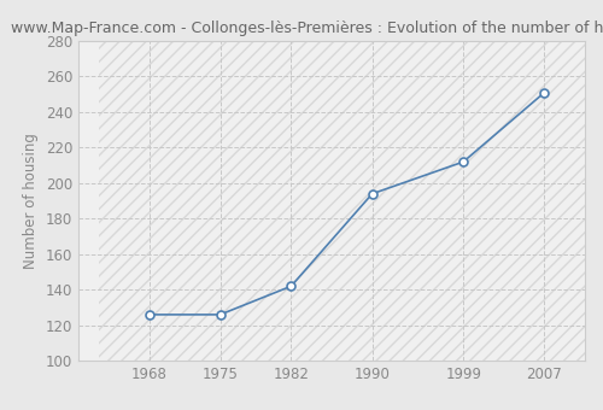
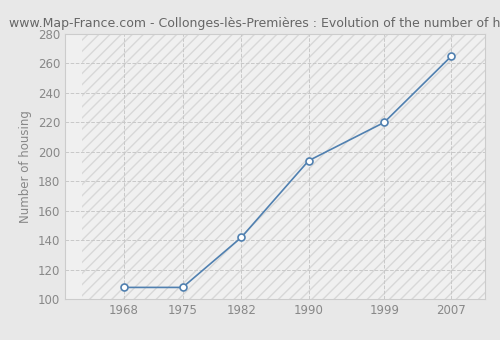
1968: 126 -> 108
1975: 126 -> 108
1999: 212 -> 220
2007: 251 -> 265
